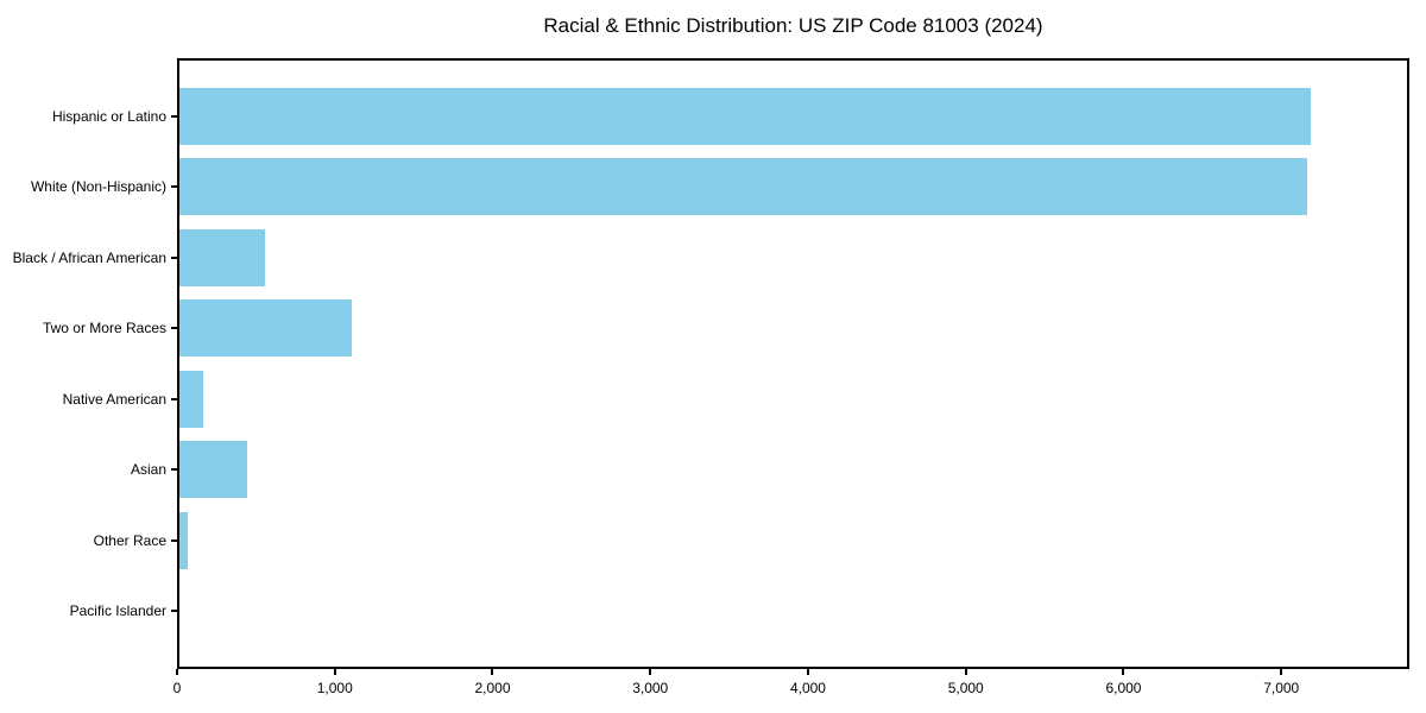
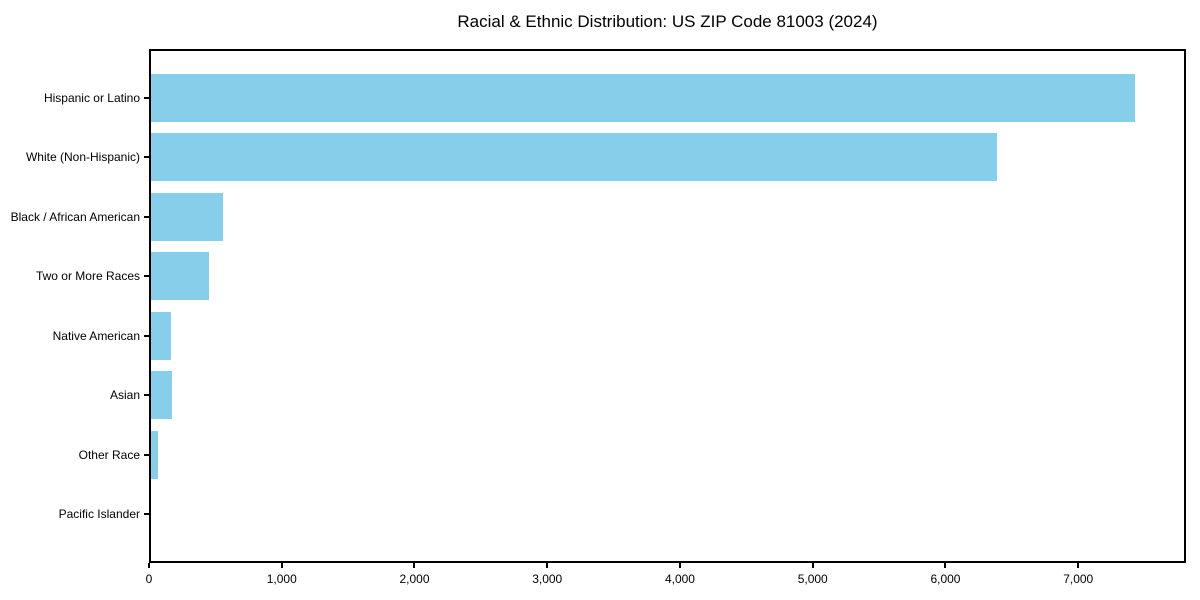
Hispanic or Latino: 7200 -> 7440
White (Non-Hispanic): 7180 -> 6400
Two or More Races: 1100 -> 440
Asian: 430 -> 160
